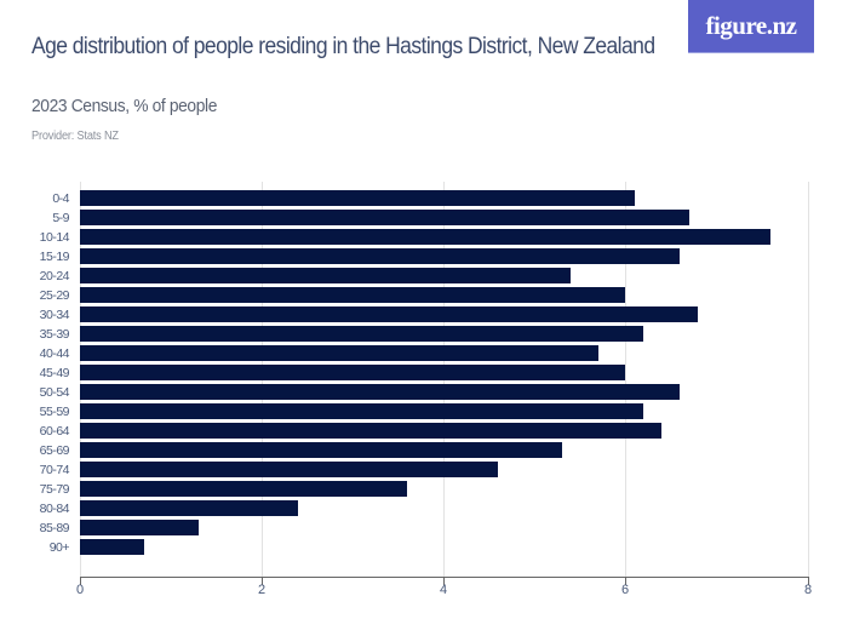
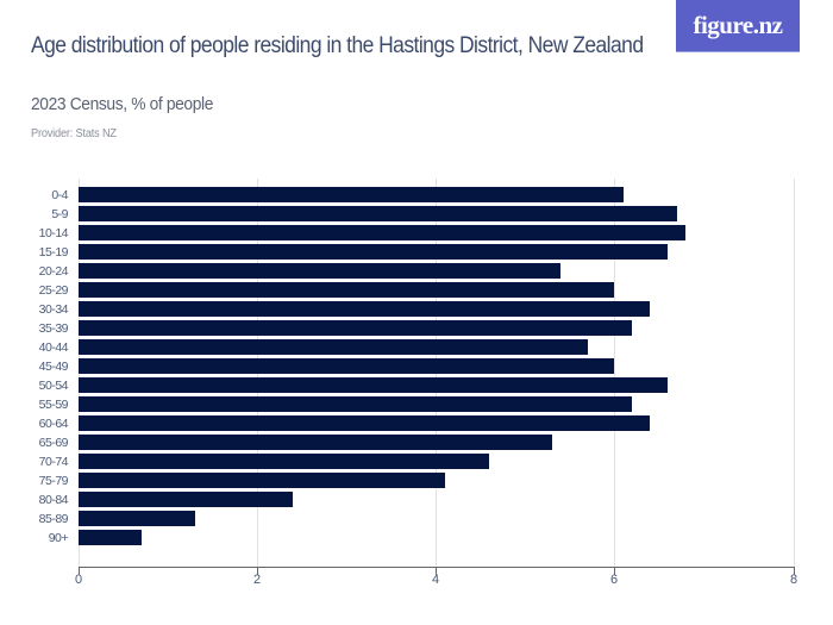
10-14: 7.6 -> 6.8
30-34: 6.8 -> 6.4
75-79: 3.6 -> 4.1
